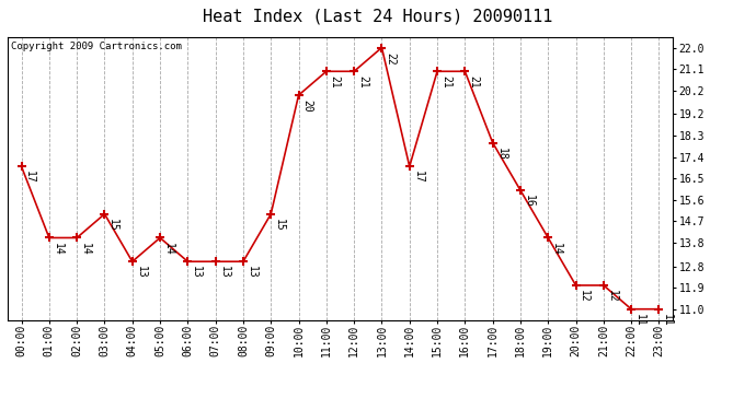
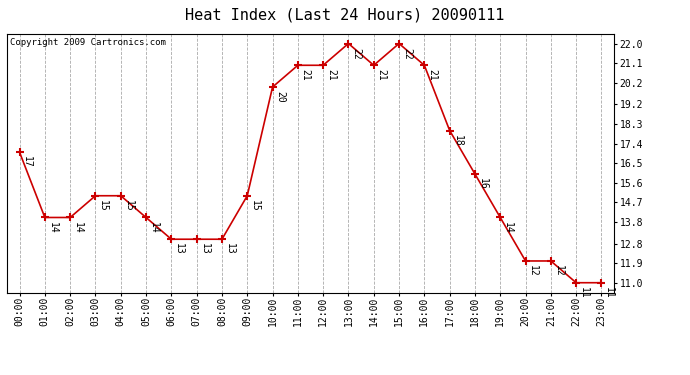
04:00: 13 -> 15
14:00: 17 -> 21
15:00: 21 -> 22
